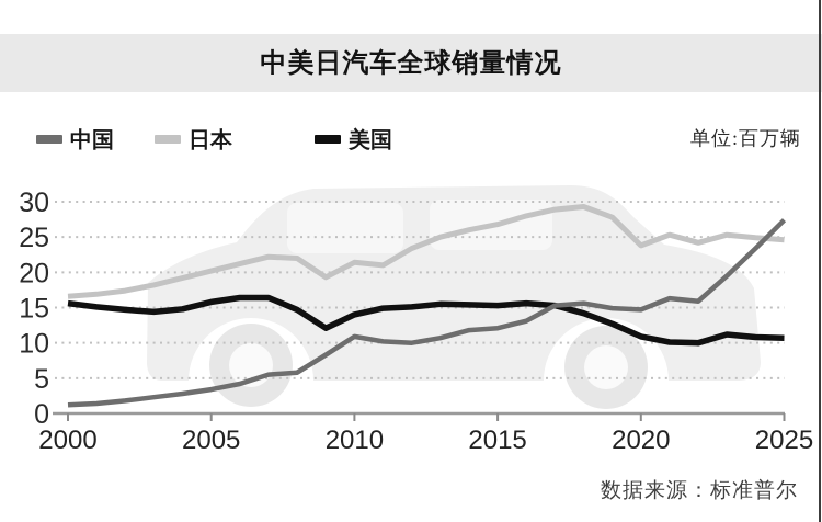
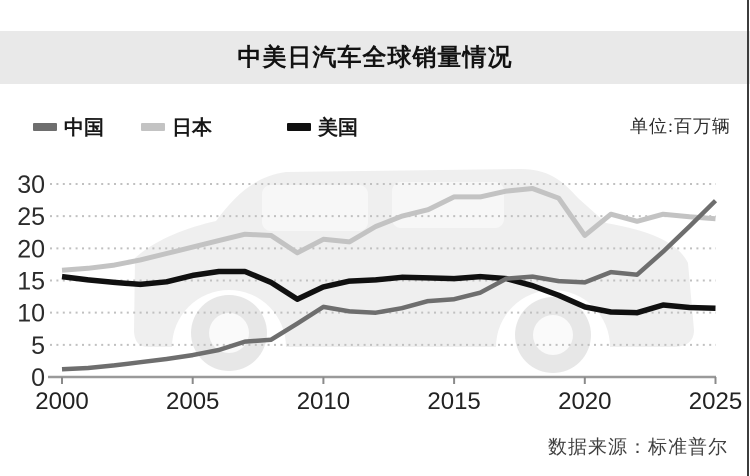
日本/2015: 27 -> 28
日本/2020: 24 -> 22
